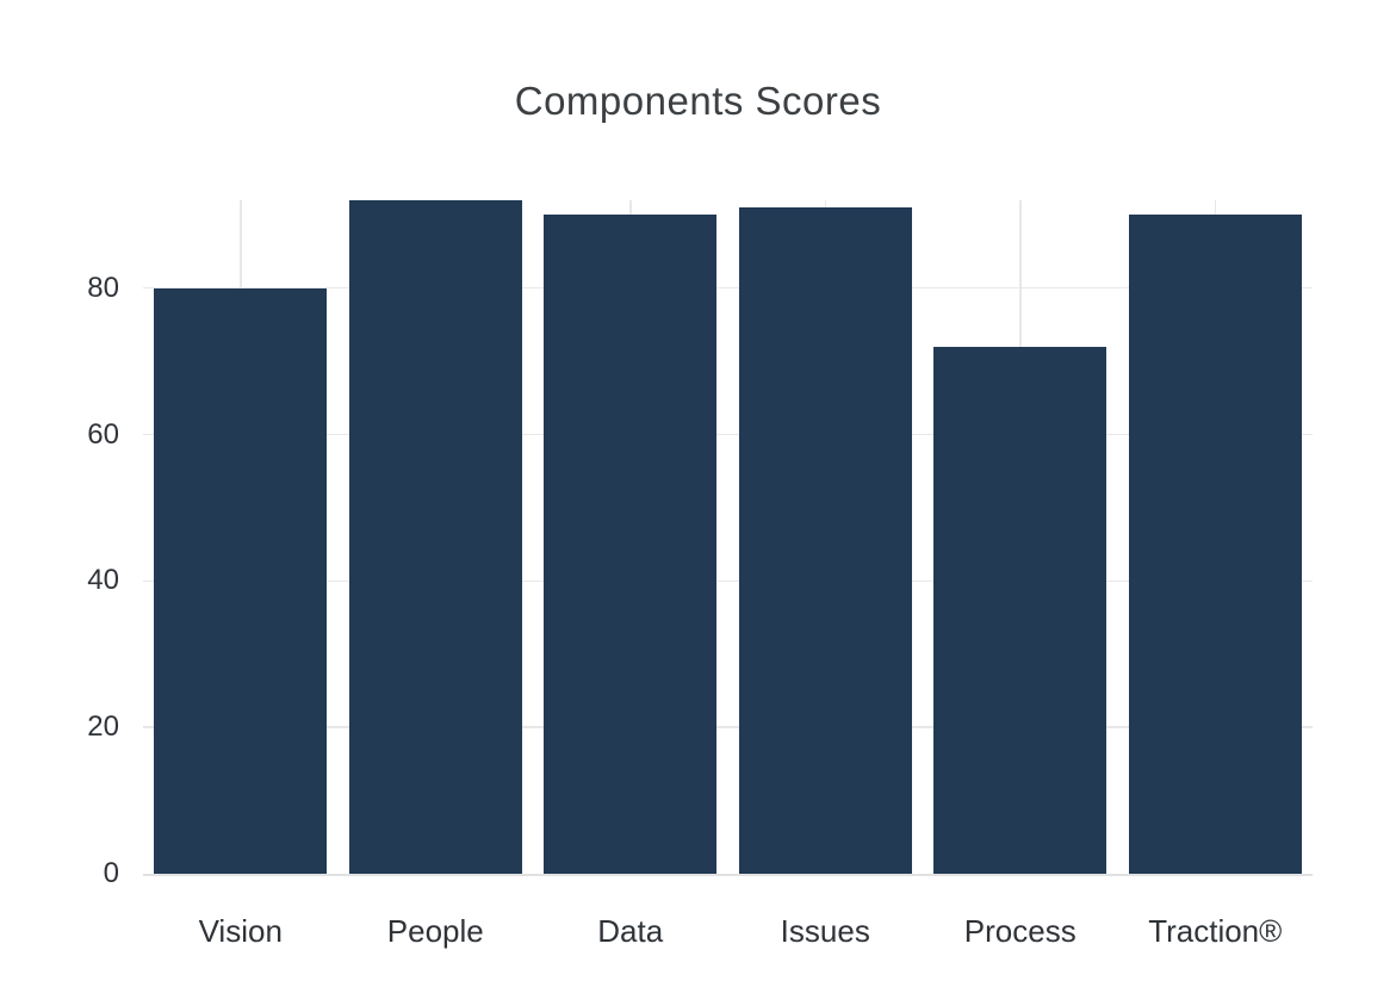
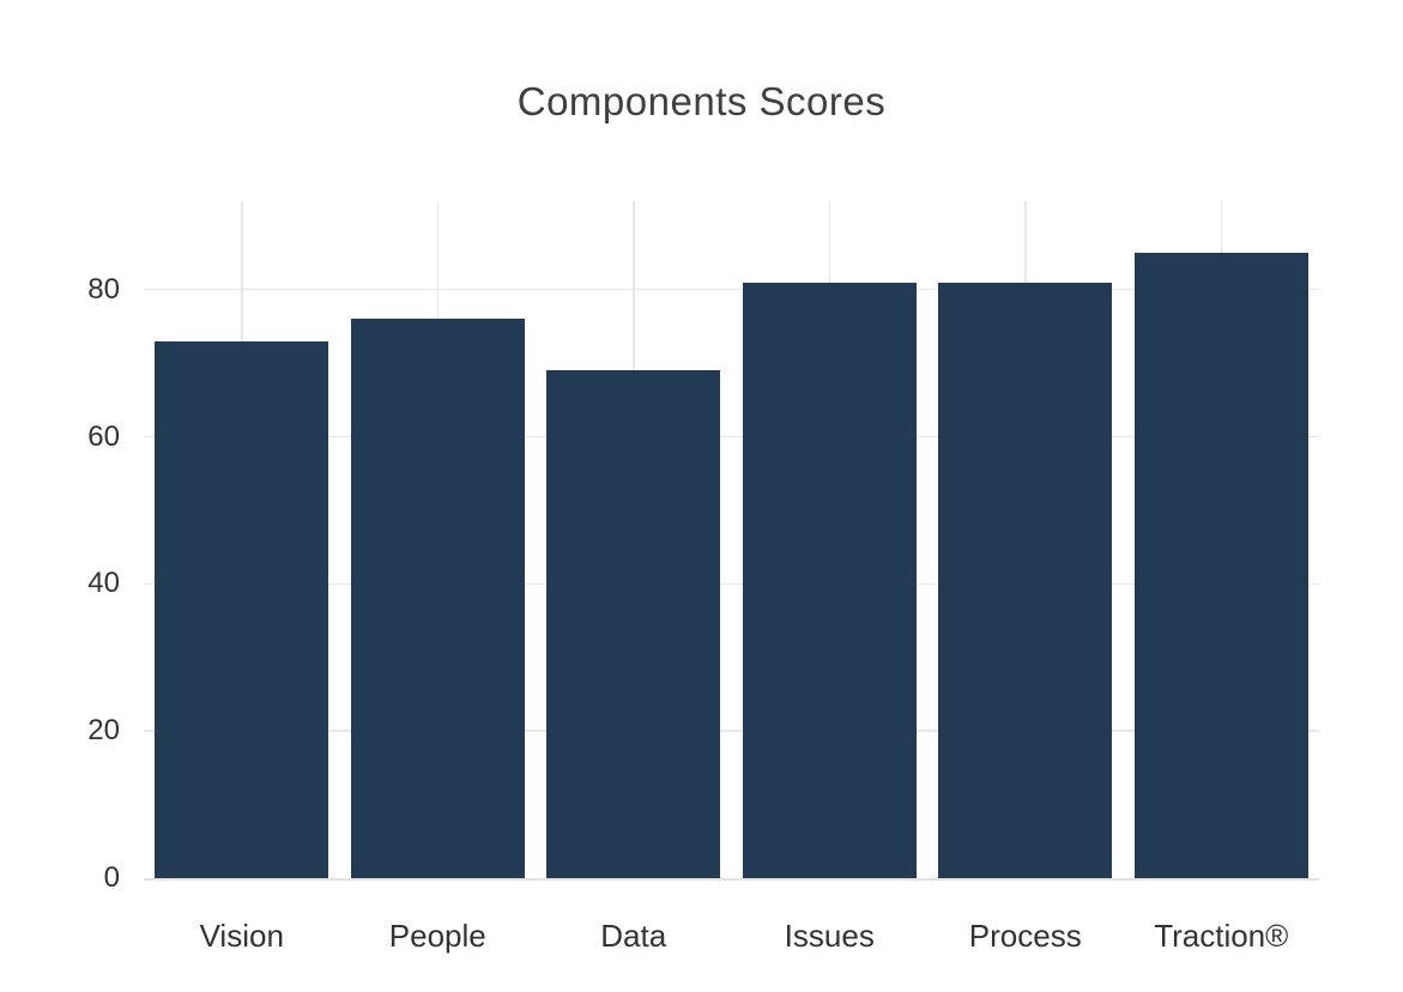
Vision: 80 -> 73
People: 92 -> 76
Data: 90 -> 69
Issues: 91 -> 81
Process: 72 -> 81
Traction®: 90 -> 85
